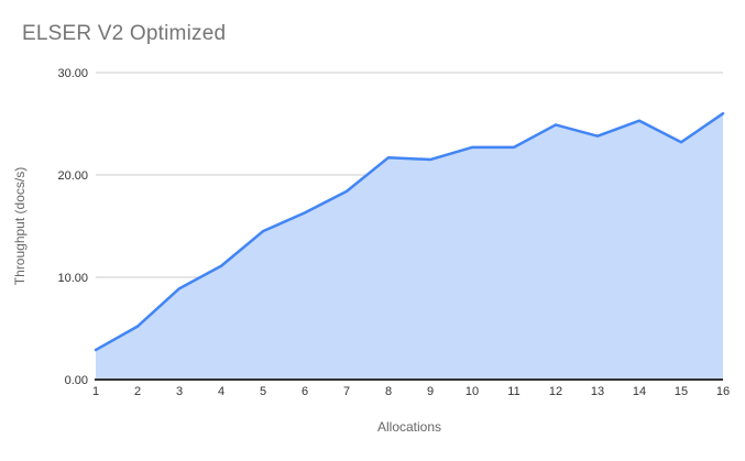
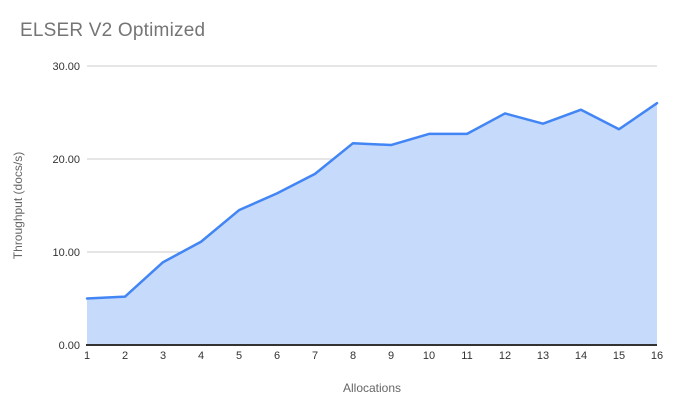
1: 3 -> 5
